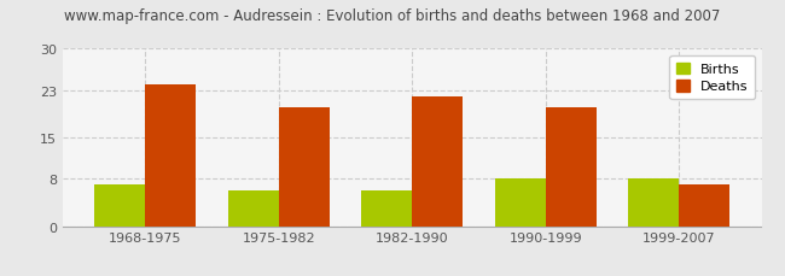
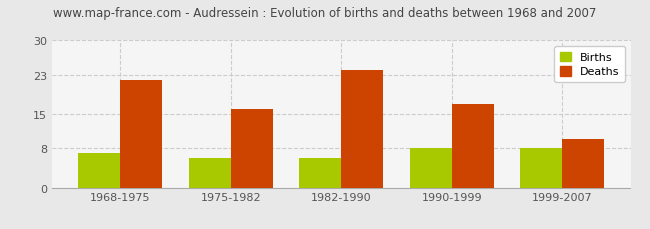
Deaths/1968-1975: 24 -> 22
Deaths/1975-1982: 20 -> 16
Deaths/1982-1990: 22 -> 24
Deaths/1990-1999: 20 -> 17
Deaths/1999-2007: 7 -> 10
